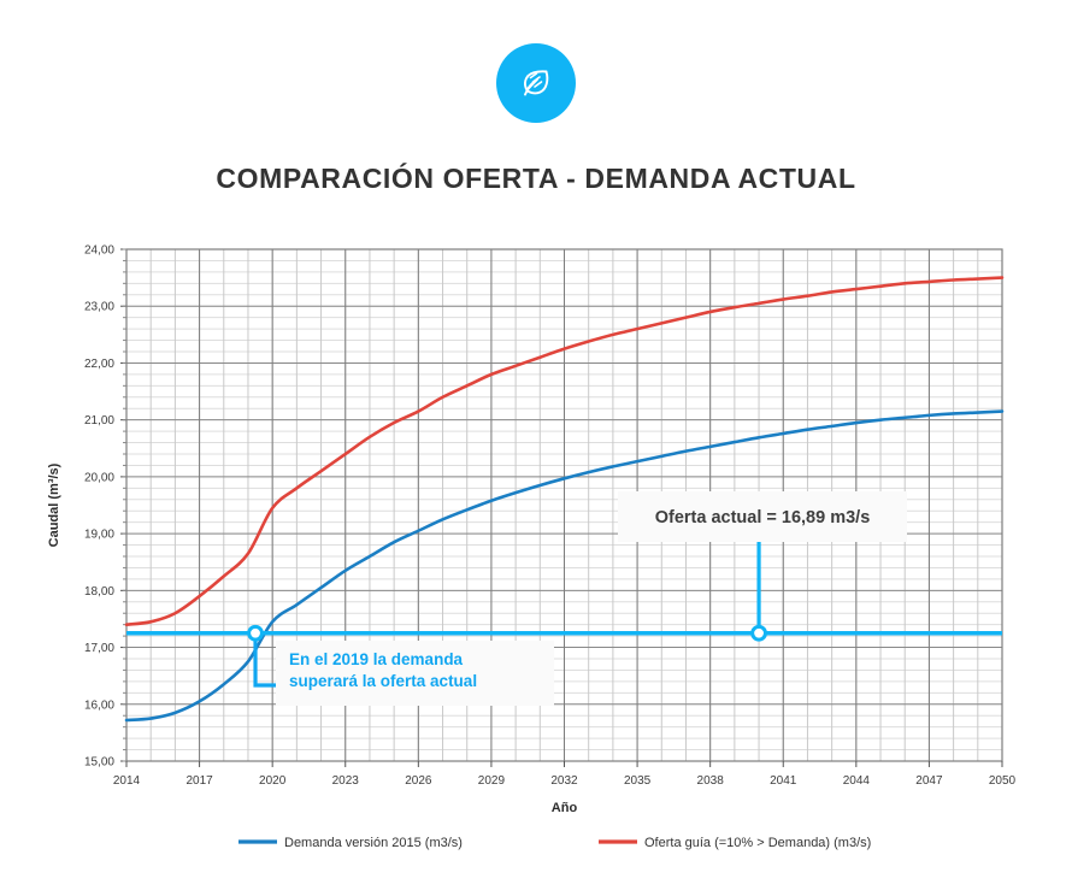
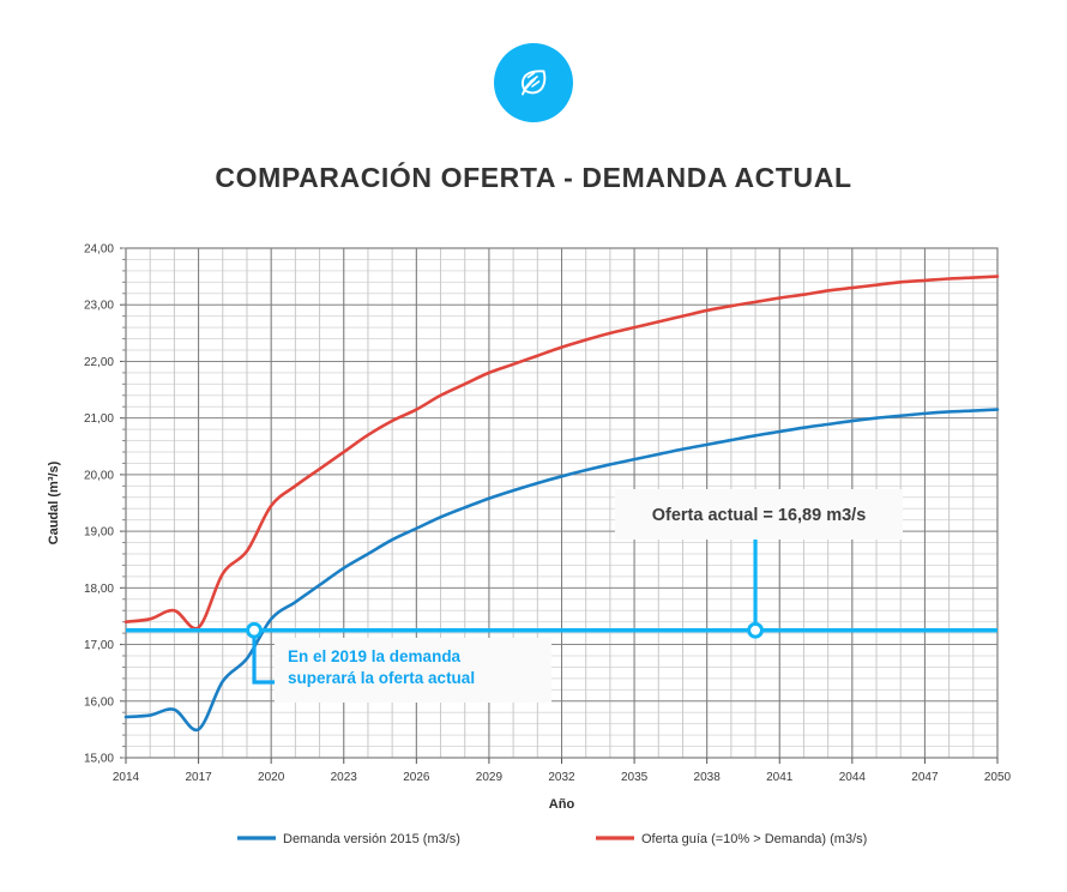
Demanda versión 2015 (m3/s)/2017: 16,1 -> 15,5
Oferta guía (=10% > Demanda) (m3/s)/2017: 17,9 -> 17,3
